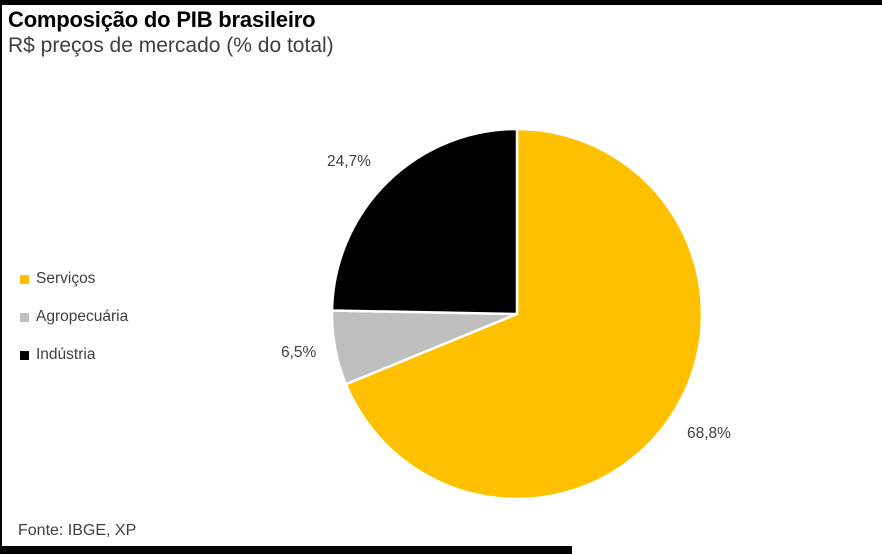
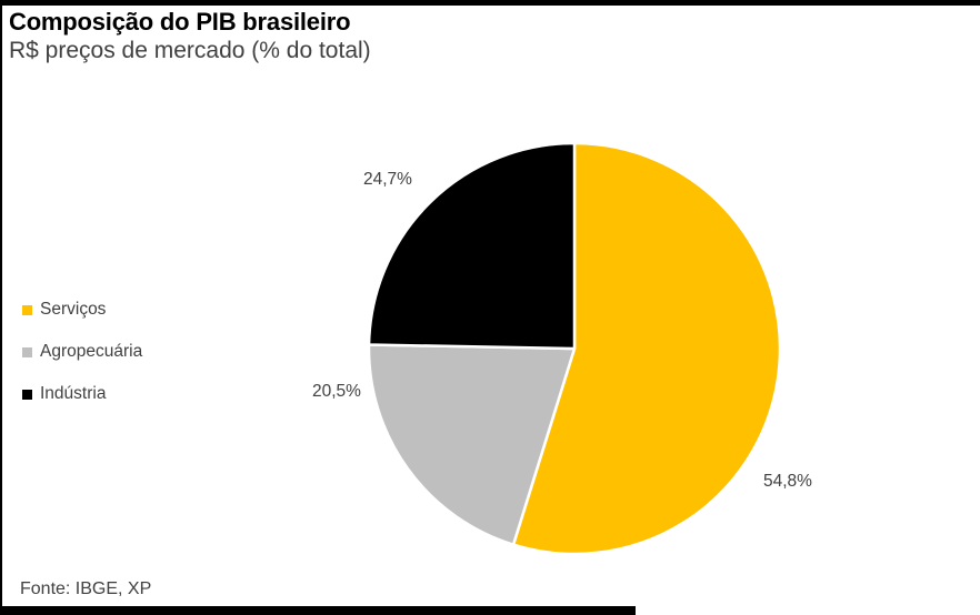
Serviços: 68,8% -> 54,8%
Agropecuária: 6,5% -> 20,5%
